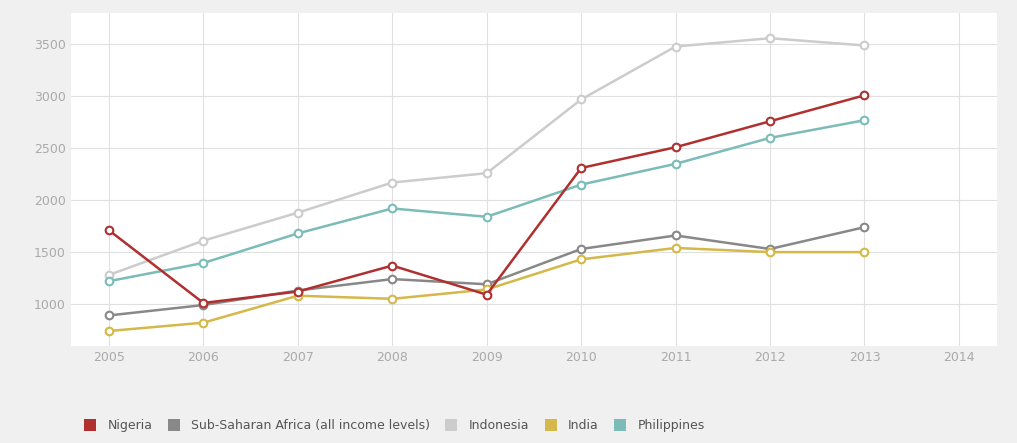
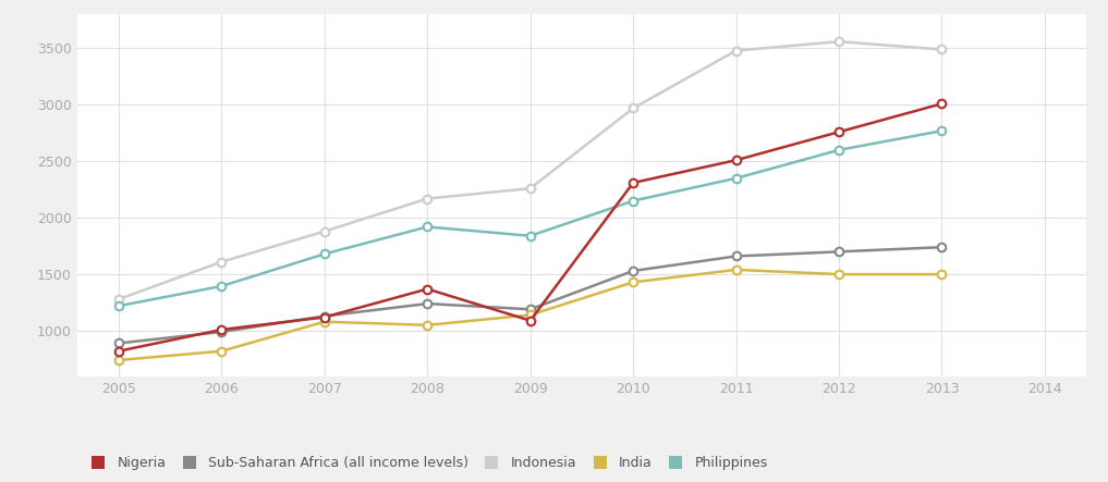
Nigeria/2005: 1710 -> 820
Sub-Saharan Africa (all income levels)/2012: 1530 -> 1700
